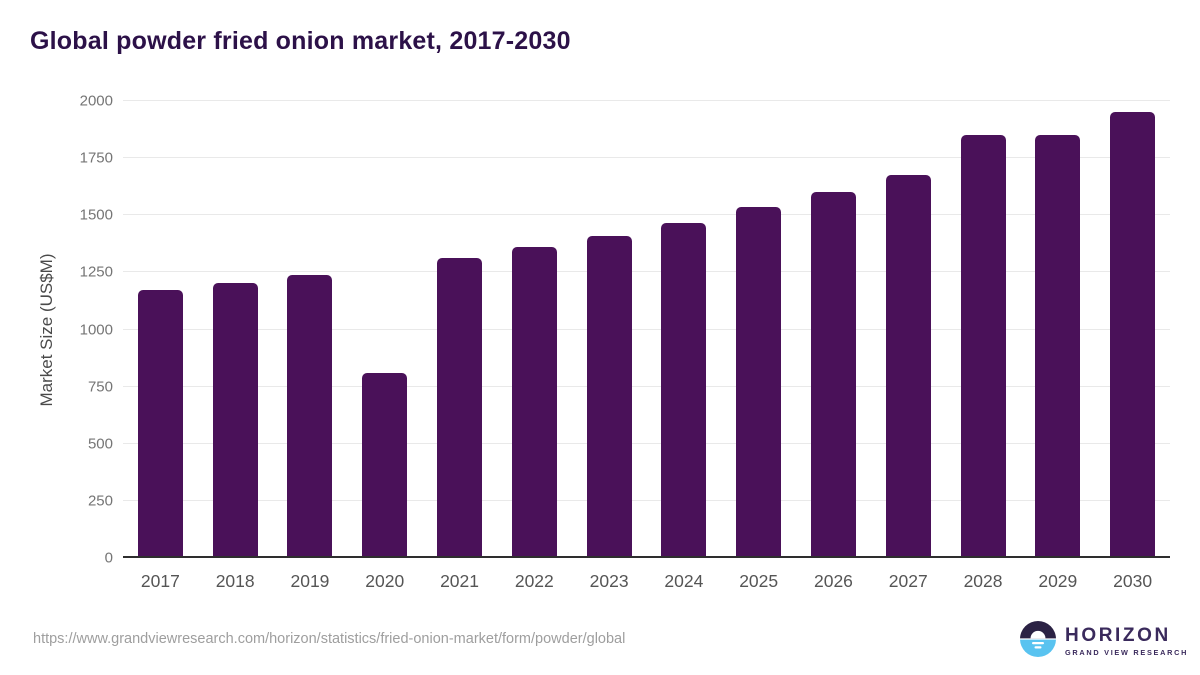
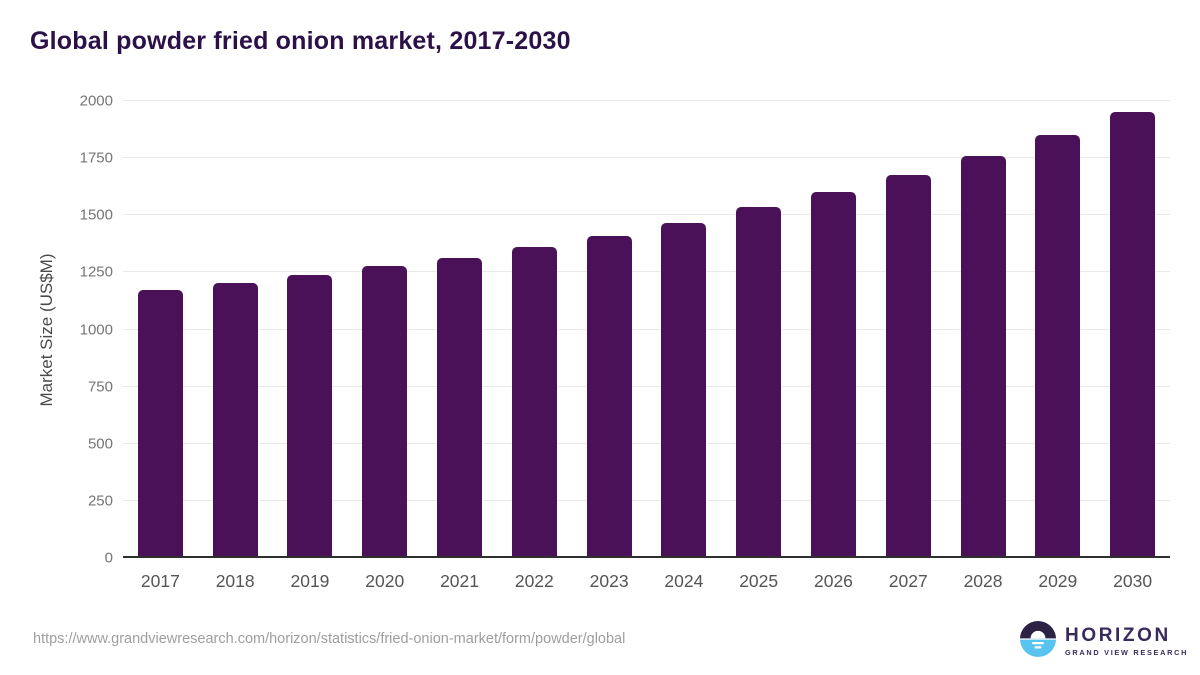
2020: 810 -> 1280
2028: 1850 -> 1760
